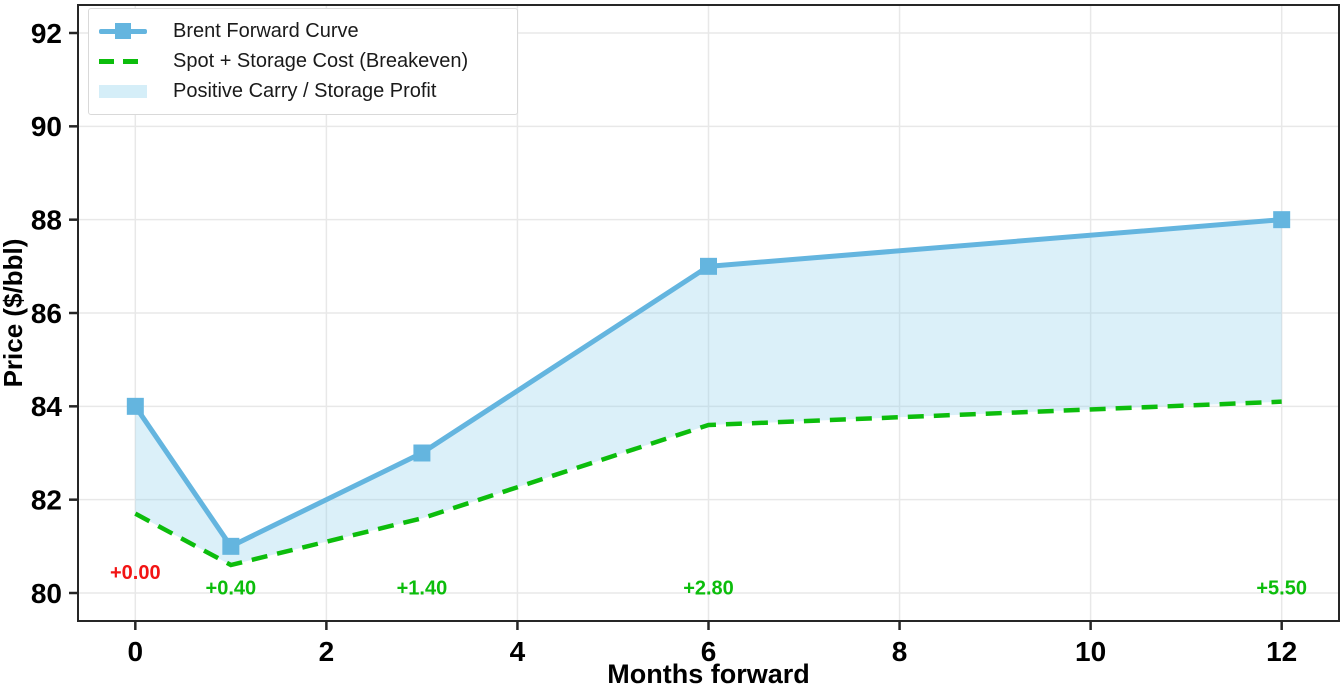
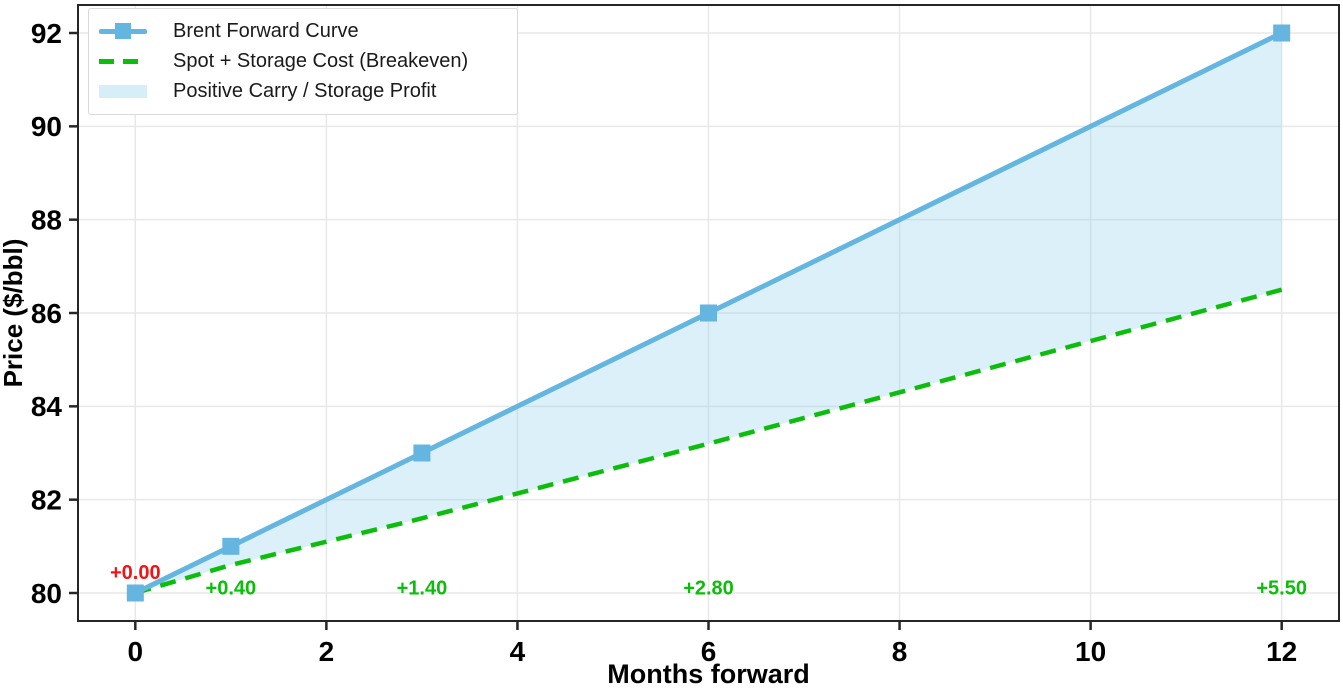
Brent Forward Curve/0: 84 -> 80
Spot + Storage Cost (Breakeven)/0: 81.7 -> 80.0
Brent Forward Curve/6: 87 -> 86
Spot + Storage Cost (Breakeven)/6: 83.6 -> 83.2
Brent Forward Curve/12: 88 -> 92
Spot + Storage Cost (Breakeven)/12: 84.1 -> 86.5
